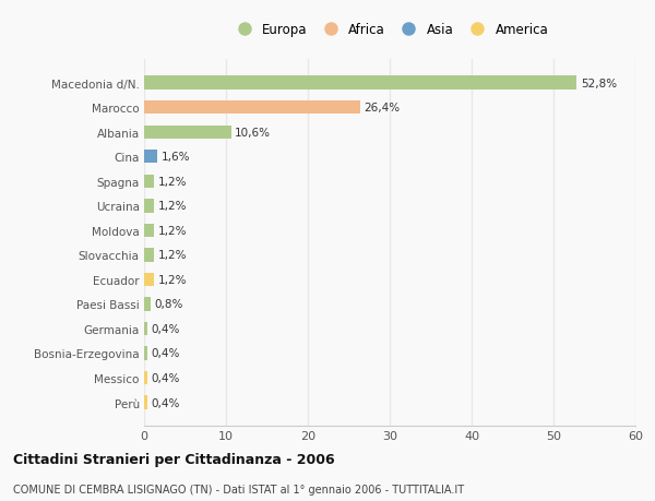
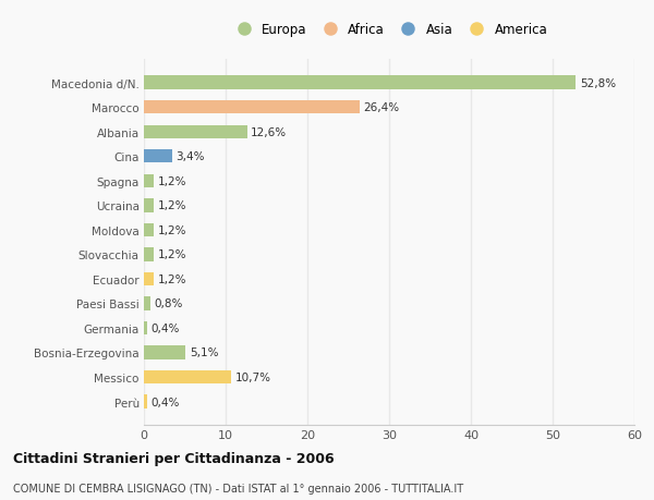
Albania: 10,6% -> 12,6%
Cina: 1,6% -> 3,4%
Bosnia-Erzegovina: 0,4% -> 5,1%
Messico: 0,4% -> 10,7%
